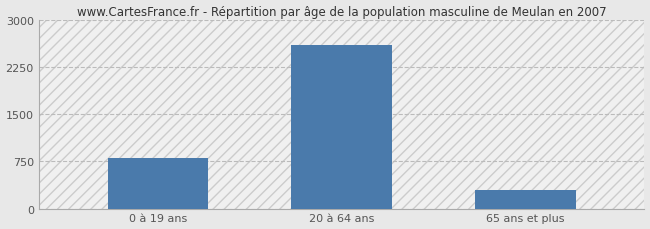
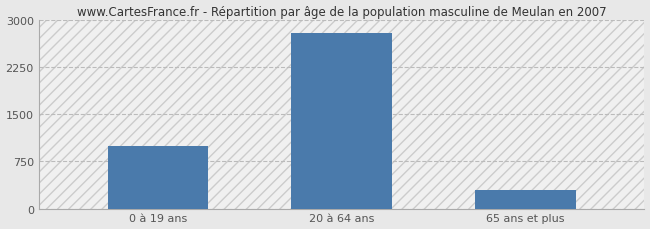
0 à 19 ans: 800 -> 1000
20 à 64 ans: 2600 -> 2800
